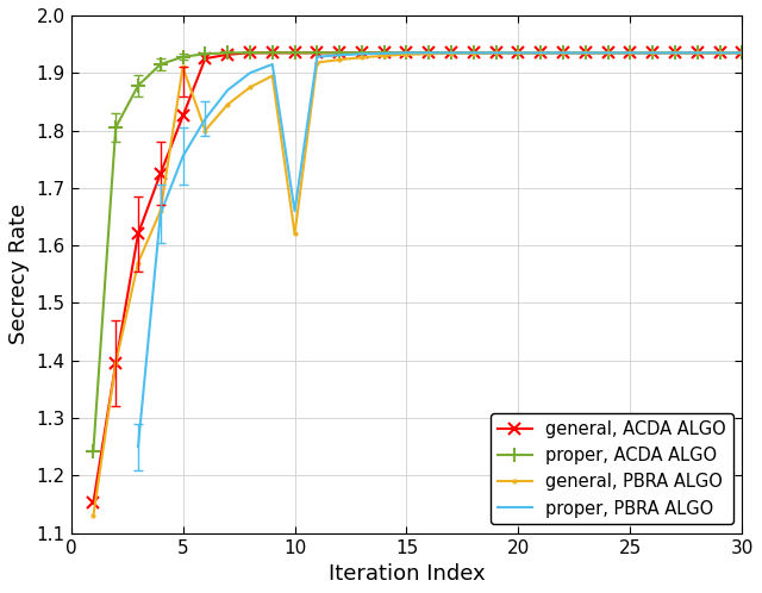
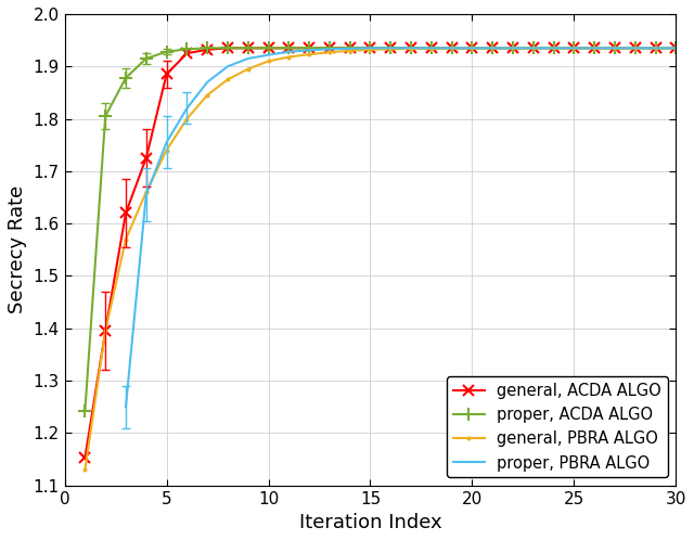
general, ACDA ALGO/5: 1.825 -> 1.885
general, PBRA ALGO/5: 1.910 -> 1.740
general, PBRA ALGO/10: 1.620 -> 1.910
proper, PBRA ALGO/10: 1.660 -> 1.922
